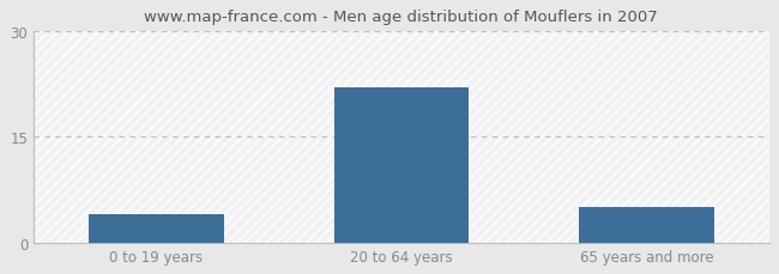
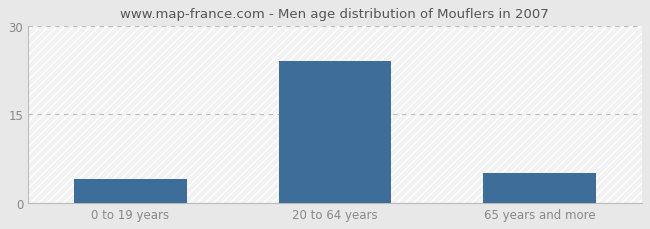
20 to 64 years: 22 -> 24
